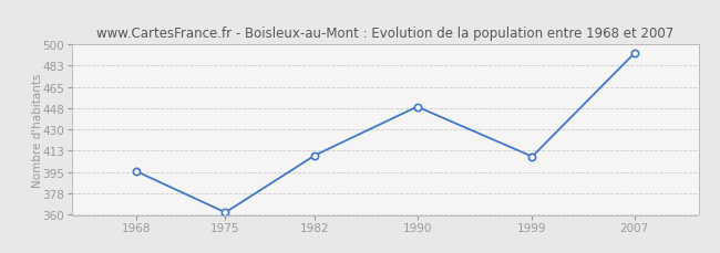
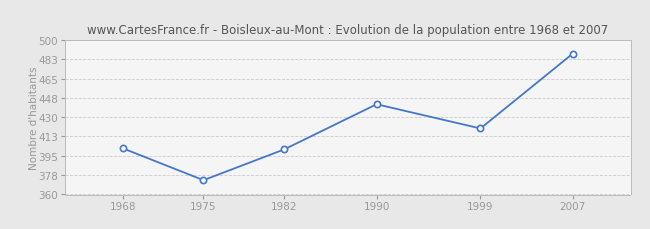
1968: 396 -> 402
1975: 362 -> 373
1982: 409 -> 401
1990: 449 -> 442
1999: 408 -> 420
2007: 493 -> 488
